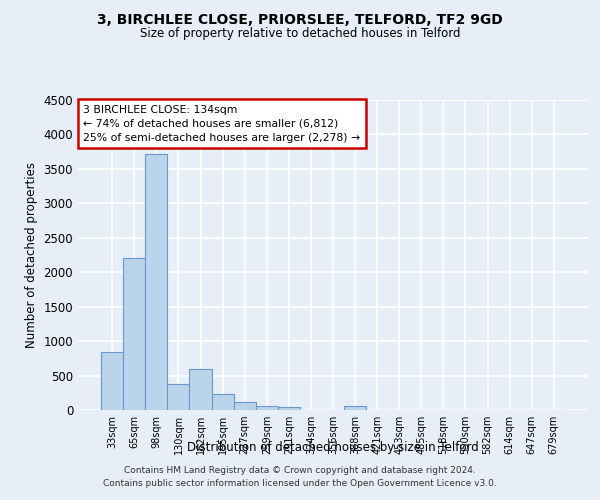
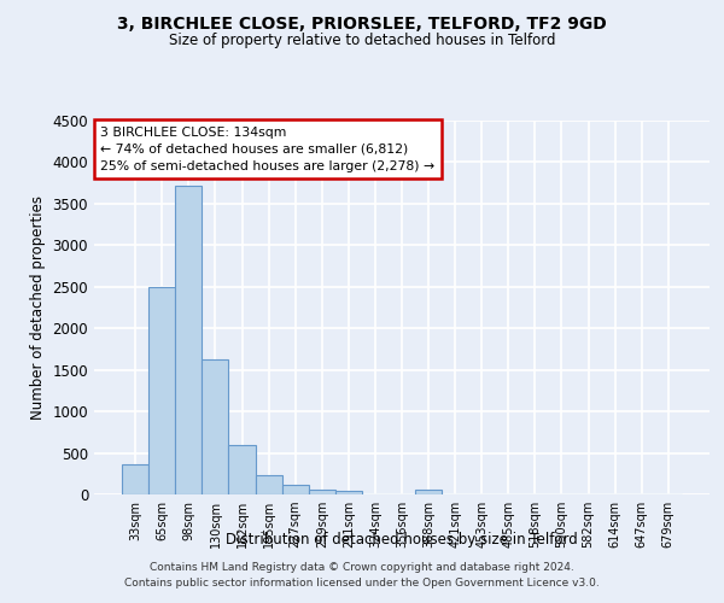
33sqm: 840 -> 370
65sqm: 2200 -> 2500
130sqm: 380 -> 1630
